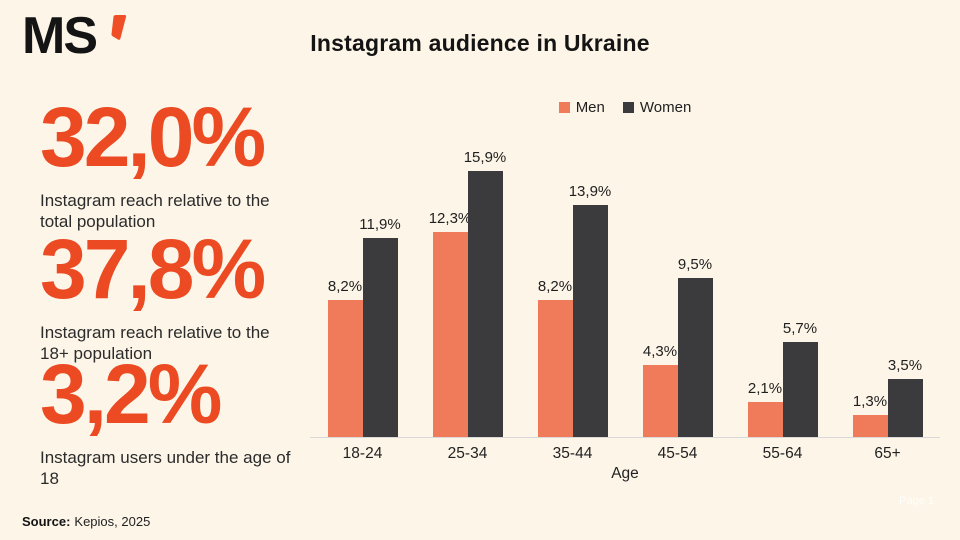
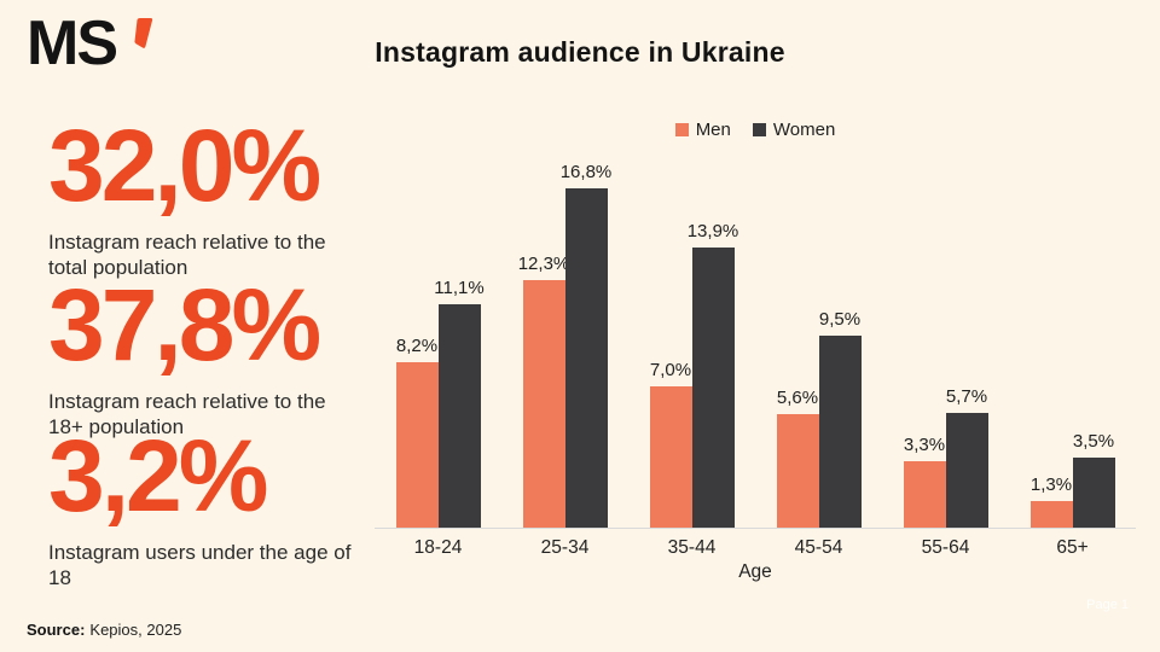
Women/18-24: 11,9% -> 11,1%
Women/25-34: 15,9% -> 16,8%
Men/35-44: 8,2% -> 7,0%
Men/45-54: 4,3% -> 5,6%
Men/55-64: 2,1% -> 3,3%
